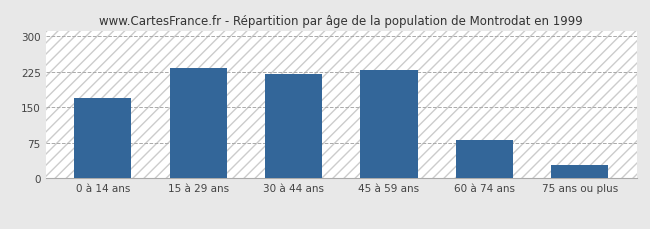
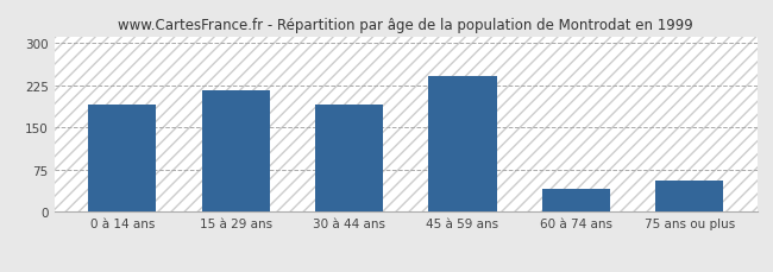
0 à 14 ans: 170 -> 190
15 à 29 ans: 233 -> 215
30 à 44 ans: 220 -> 190
45 à 59 ans: 228 -> 240
60 à 74 ans: 80 -> 40
75 ans ou plus: 28 -> 55
